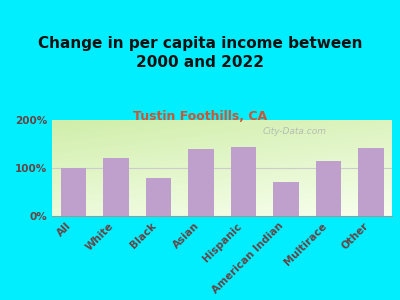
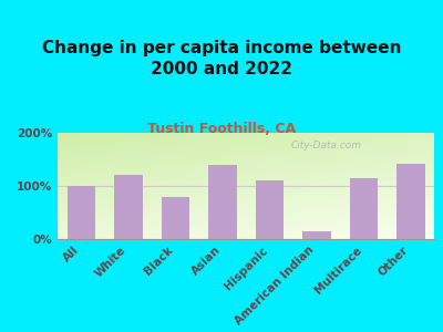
Hispanic: 143% -> 110%
American Indian: 70% -> 15%
